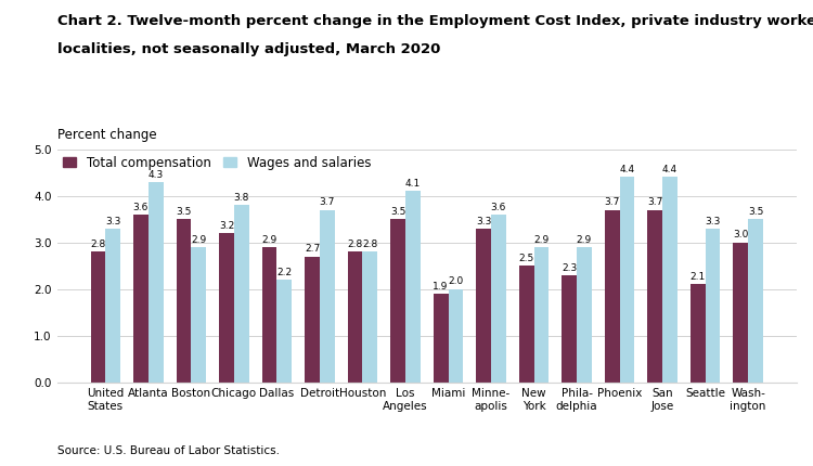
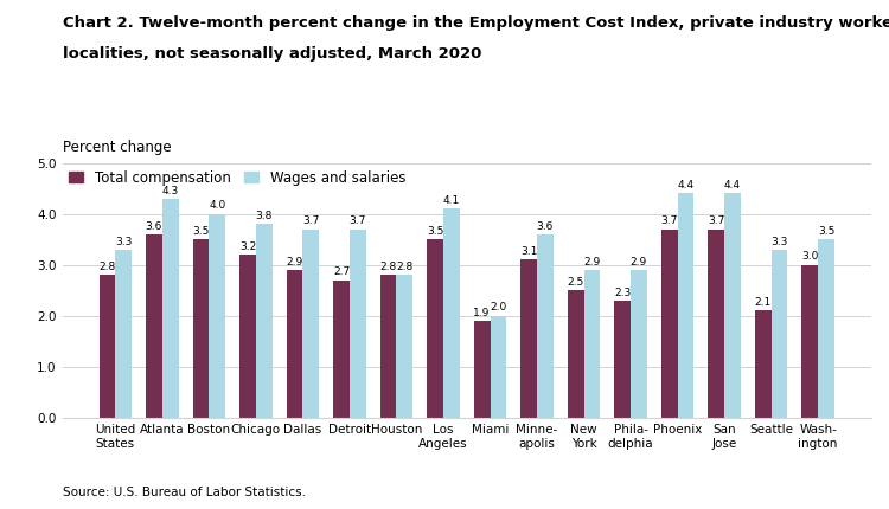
Wages and salaries/Boston: 2.9 -> 4.0
Wages and salaries/Dallas: 2.2 -> 3.7
Total compensation/Minne- apolis: 3.3 -> 3.1
